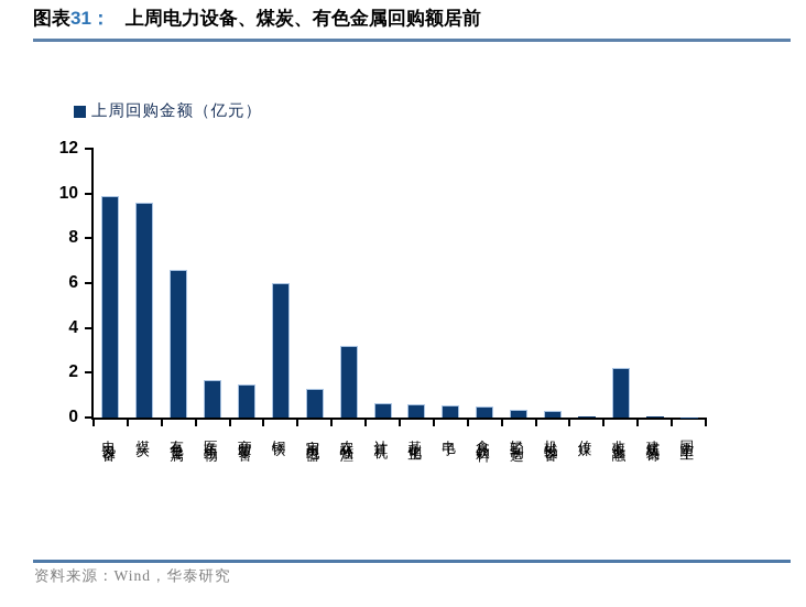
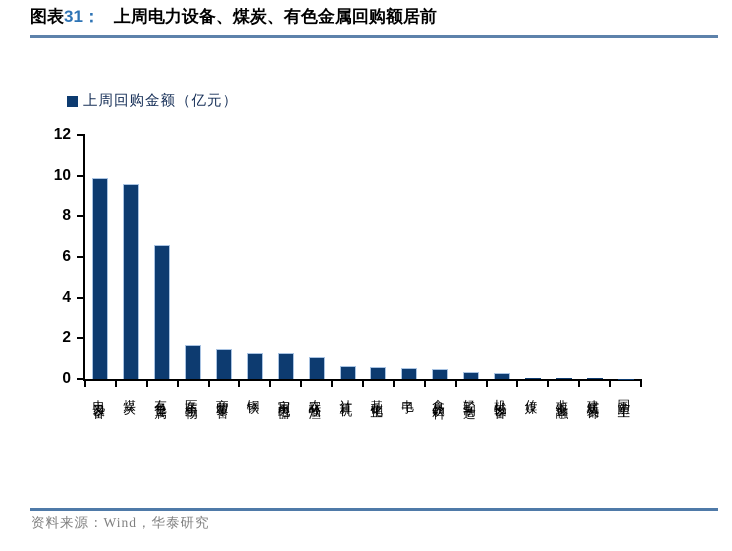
钢铁: 6.0 -> 1.3
农林牧渔: 3.2 -> 1.1
非银金融: 2.2 -> 0.1
